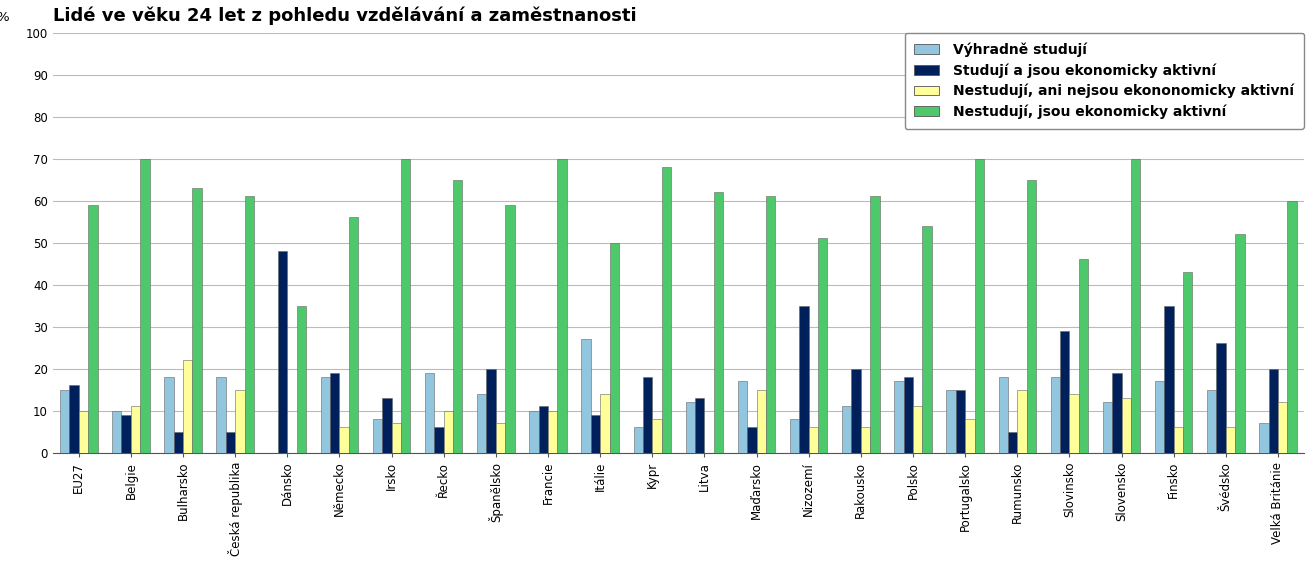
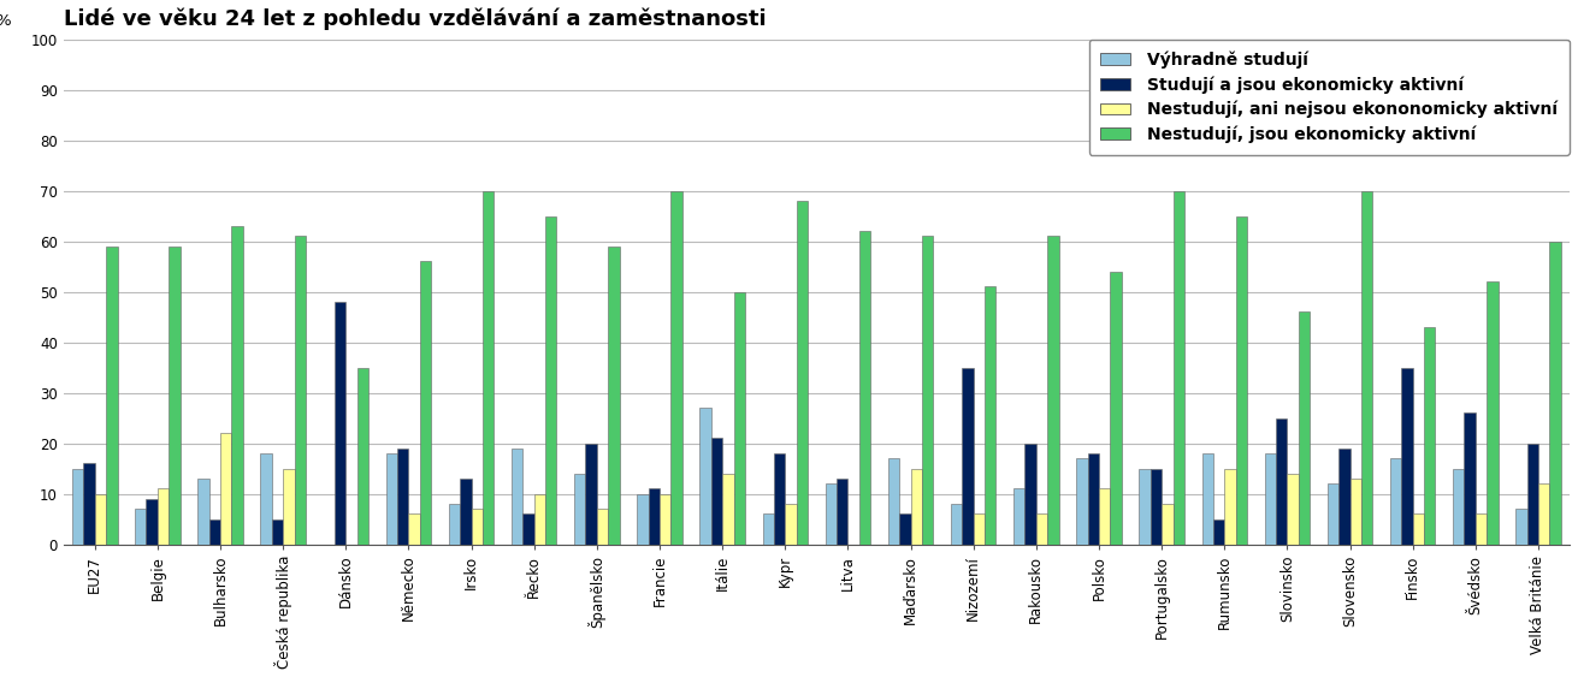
Výhradně studují/Belgie: 10 -> 7
Nestudují, jsou ekonomicky aktivní/Belgie: 70 -> 59
Výhradně studují/Bulharsko: 18 -> 13
Studují a jsou ekonomicky aktivní/Itálie: 9 -> 21
Studují a jsou ekonomicky aktivní/Slovinsko: 29 -> 25
